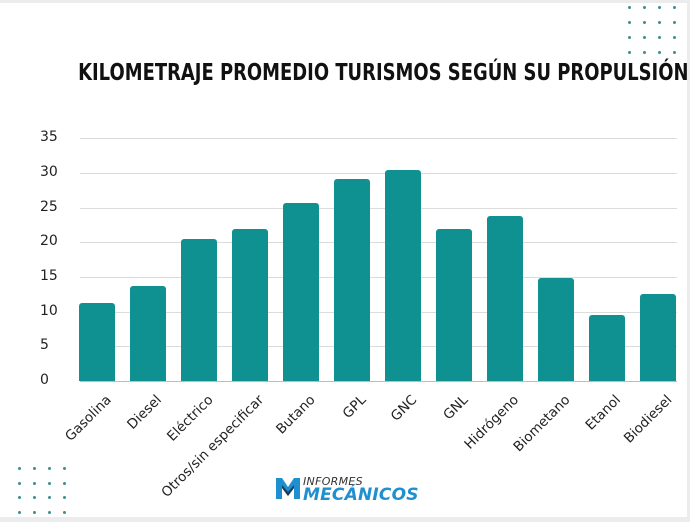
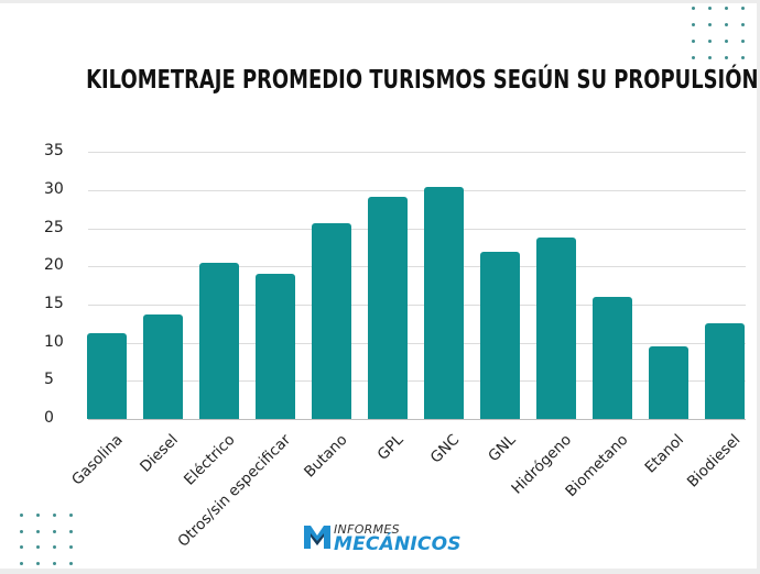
Otros/sin especificar: 22 -> 19
Biometano: 15 -> 16
